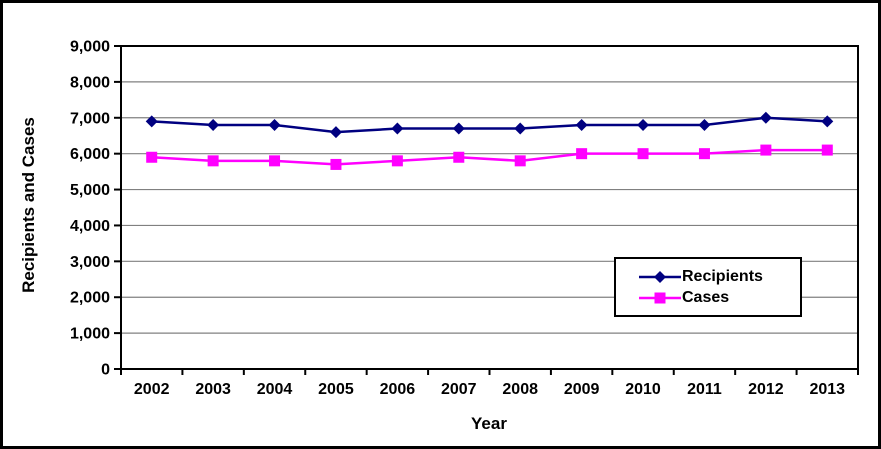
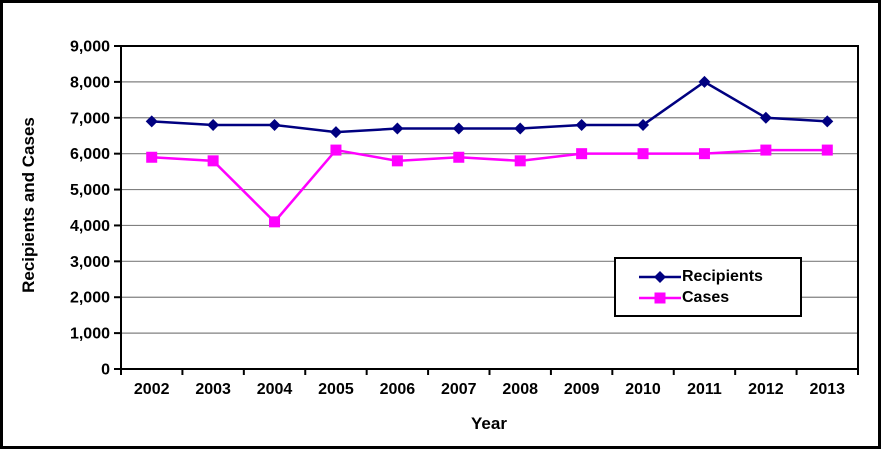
Cases/2004: 5800 -> 4100
Cases/2005: 5700 -> 6100
Recipients/2011: 6800 -> 8000
